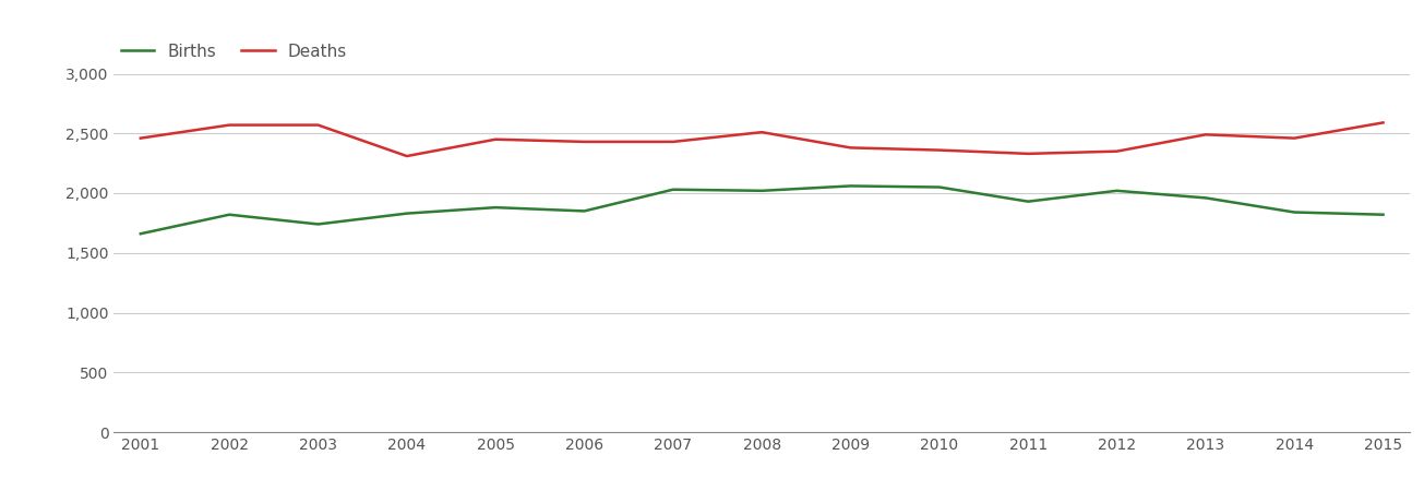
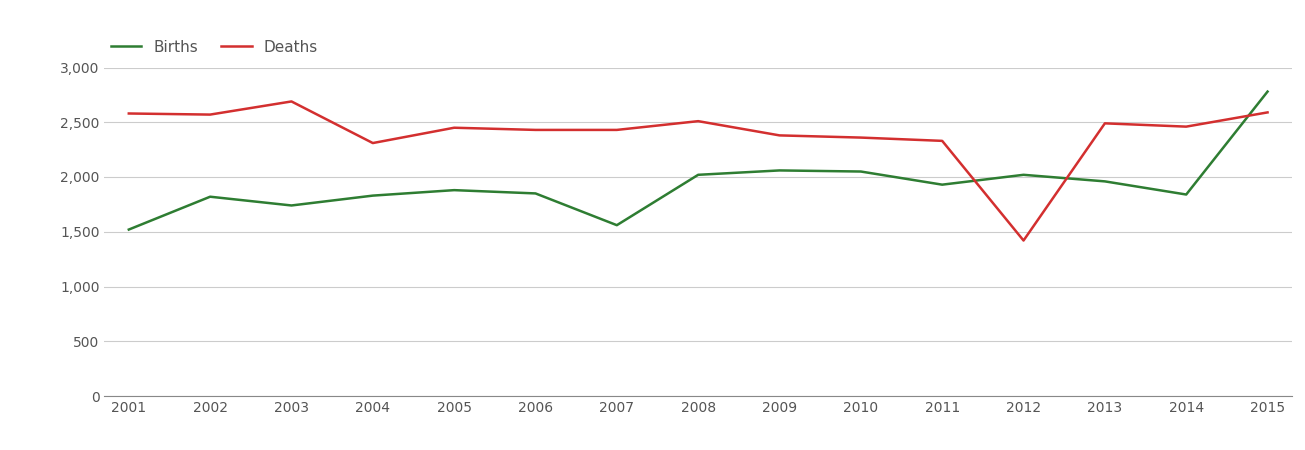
Births/2001: 1,660 -> 1,520
Deaths/2001: 2,460 -> 2,580
Deaths/2003: 2,570 -> 2,690
Births/2007: 2,030 -> 1,560
Deaths/2012: 2,350 -> 1,420
Births/2015: 1,820 -> 2,780
